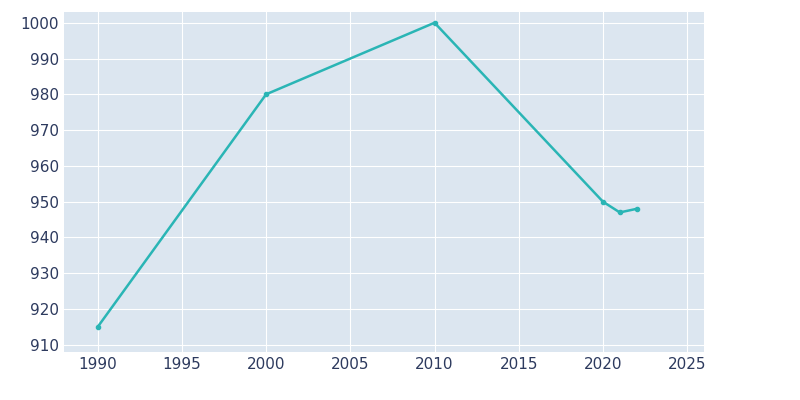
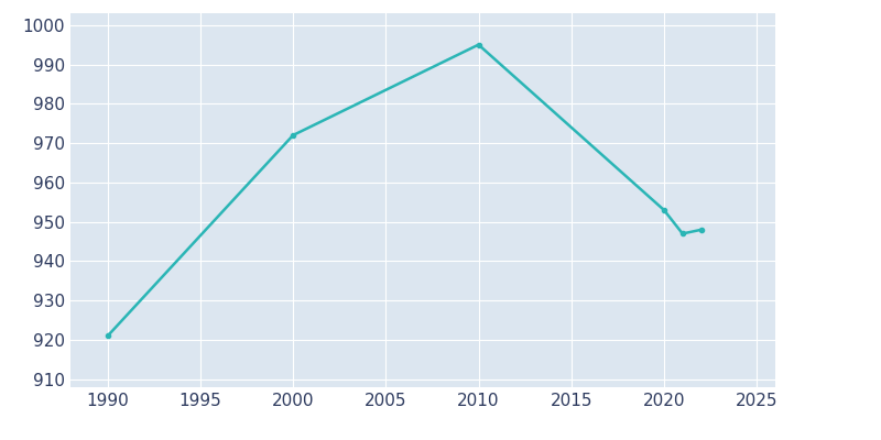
1990: 915 -> 921
2000: 980 -> 972
2010: 1000 -> 995
2020: 950 -> 953
